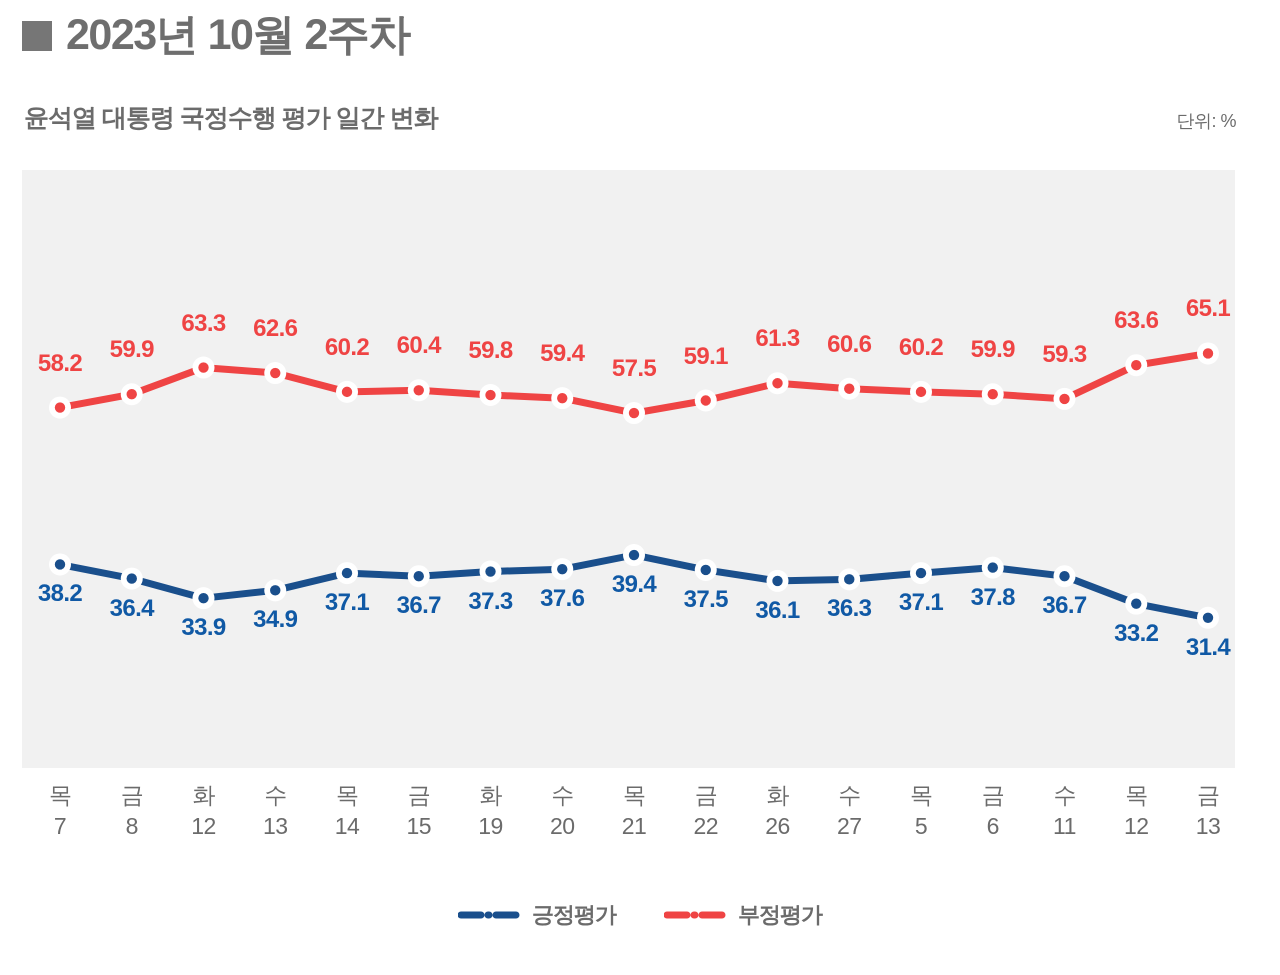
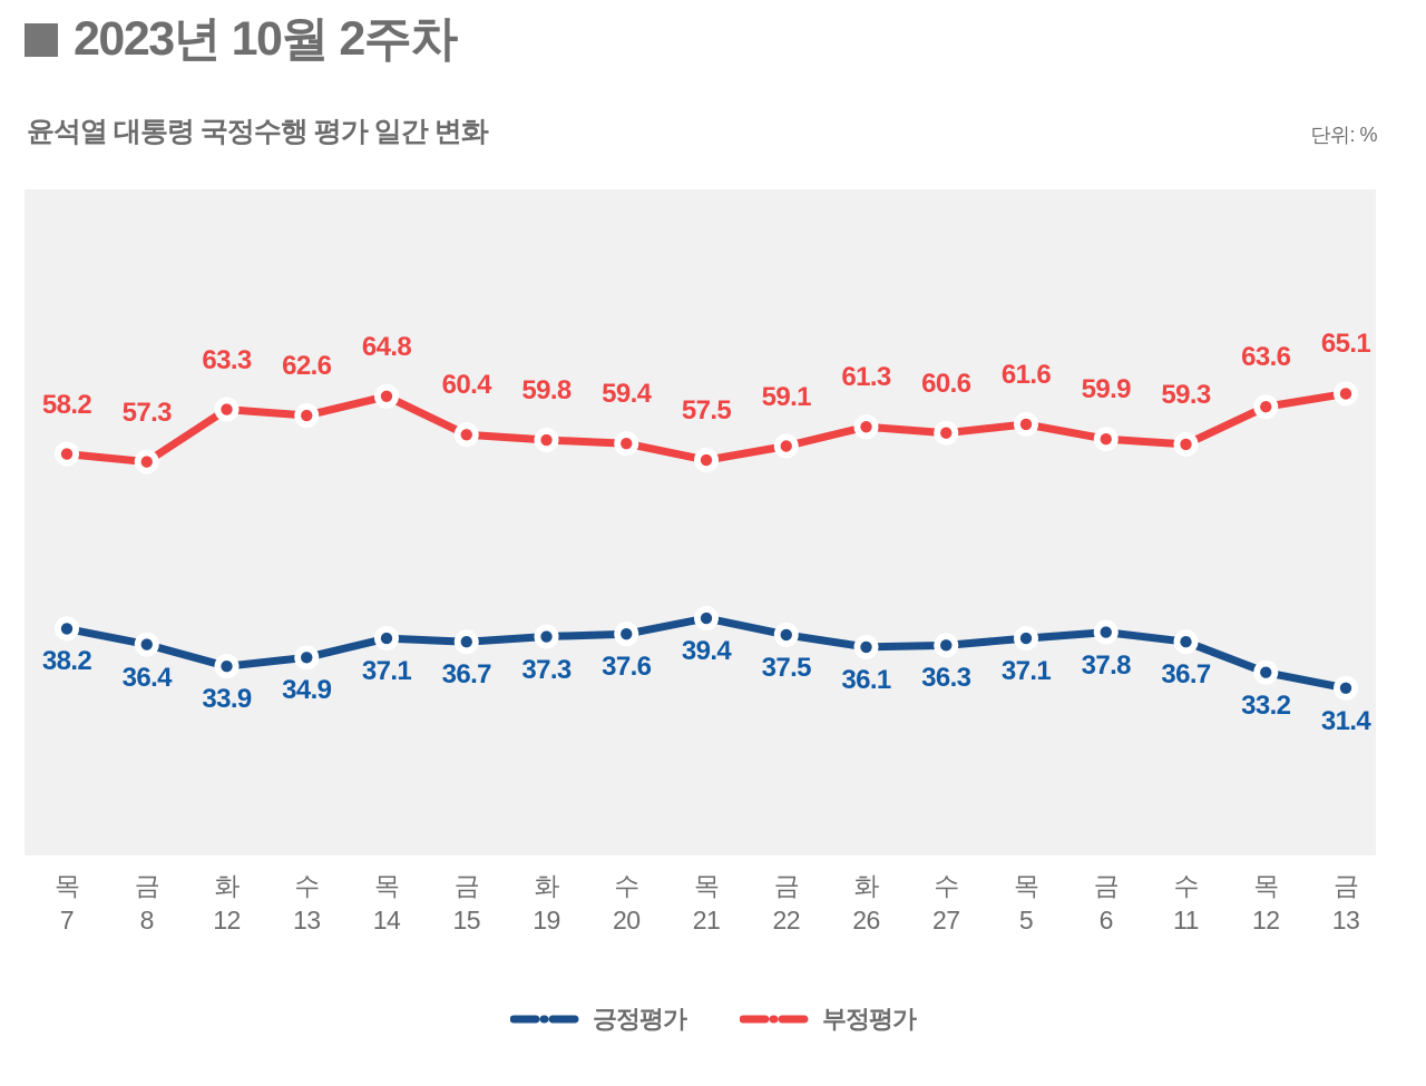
부정평가/금 8: 59.9 -> 57.3
부정평가/목 14: 60.2 -> 64.8
부정평가/목 5: 60.2 -> 61.6
